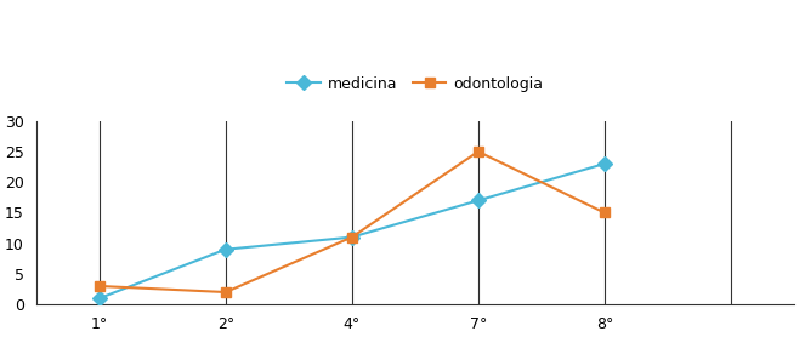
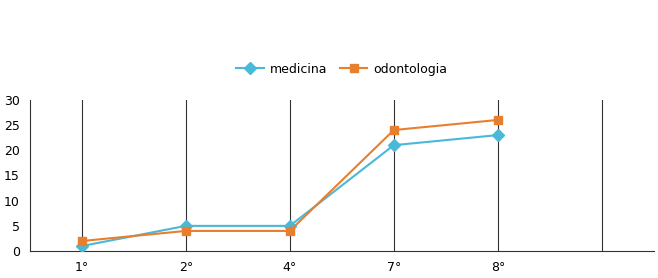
odontologia/1°: 3 -> 2
medicina/2°: 9 -> 5
odontologia/2°: 2 -> 4
medicina/4°: 11 -> 5
odontologia/4°: 11 -> 4
medicina/7°: 17 -> 21
odontologia/7°: 25 -> 24
odontologia/8°: 15 -> 26
